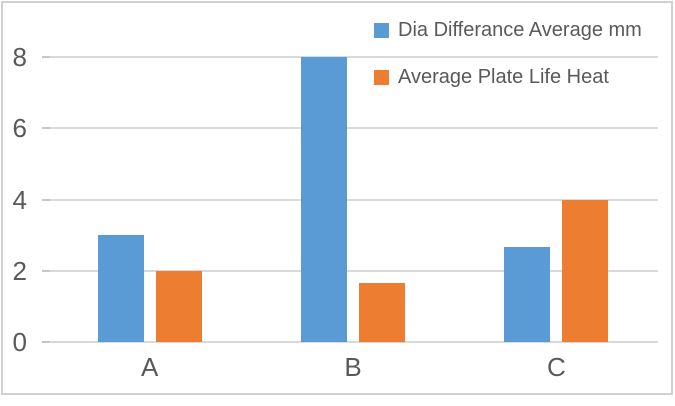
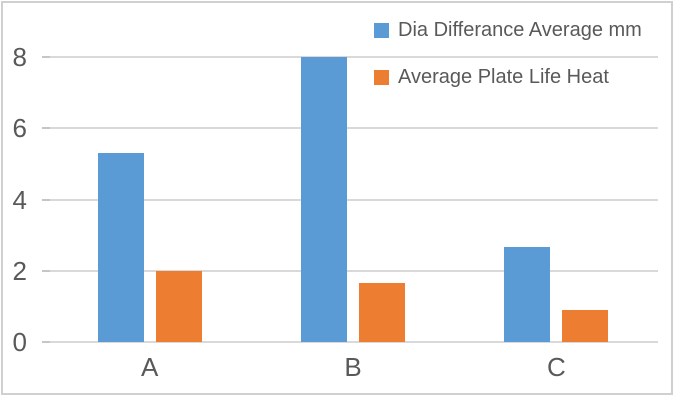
Dia Differance Average mm/A: 3.0 -> 5.3
Average Plate Life Heat/C: 4.0 -> 0.9
